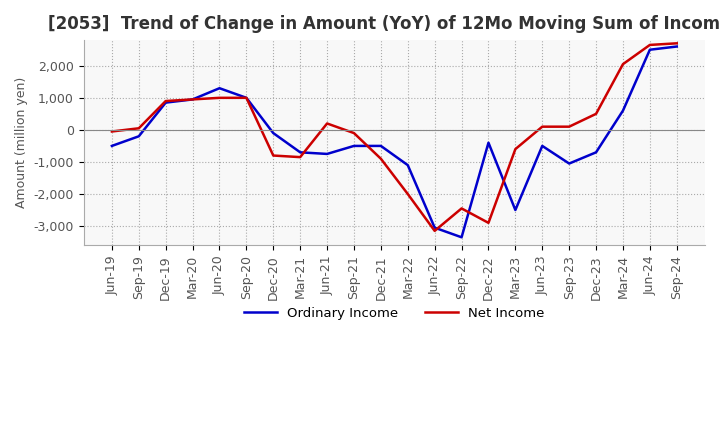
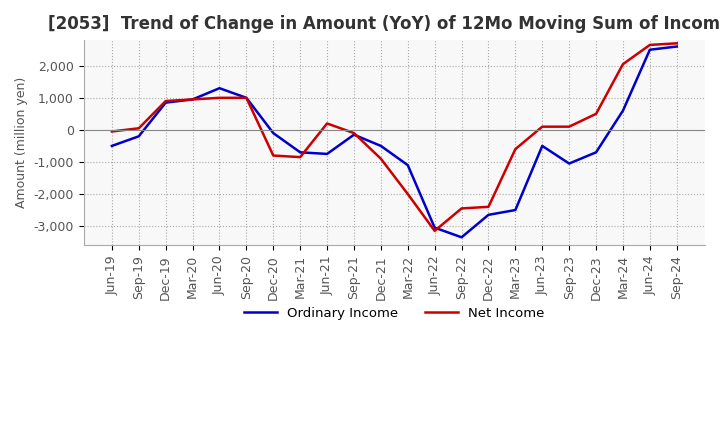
Ordinary Income/Sep-21: -500 -> -150
Ordinary Income/Dec-22: -400 -> -2,650
Net Income/Dec-22: -2,900 -> -2,400
